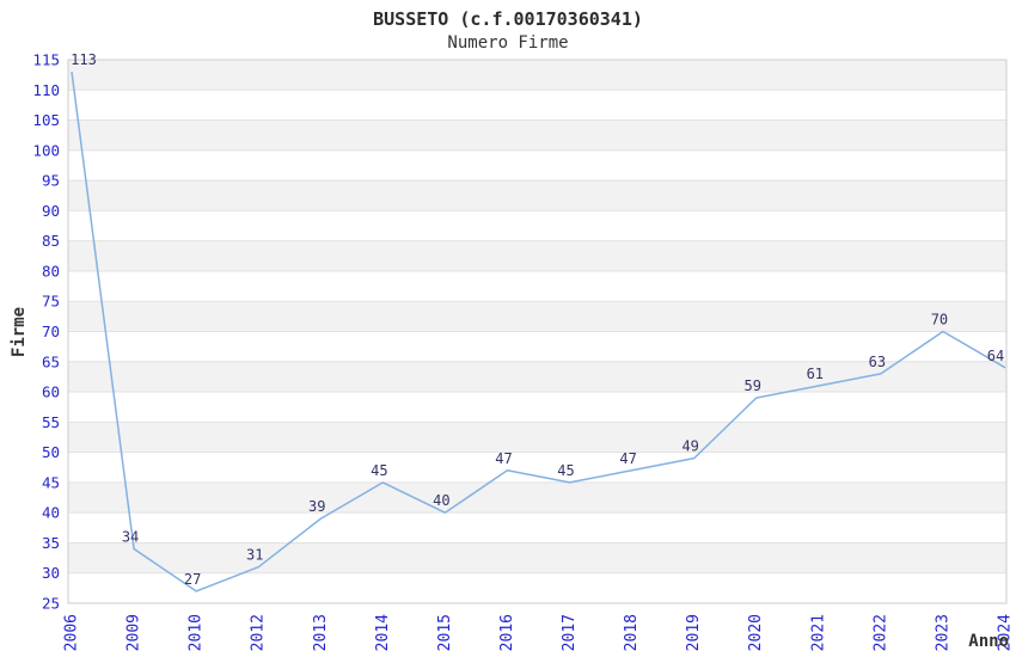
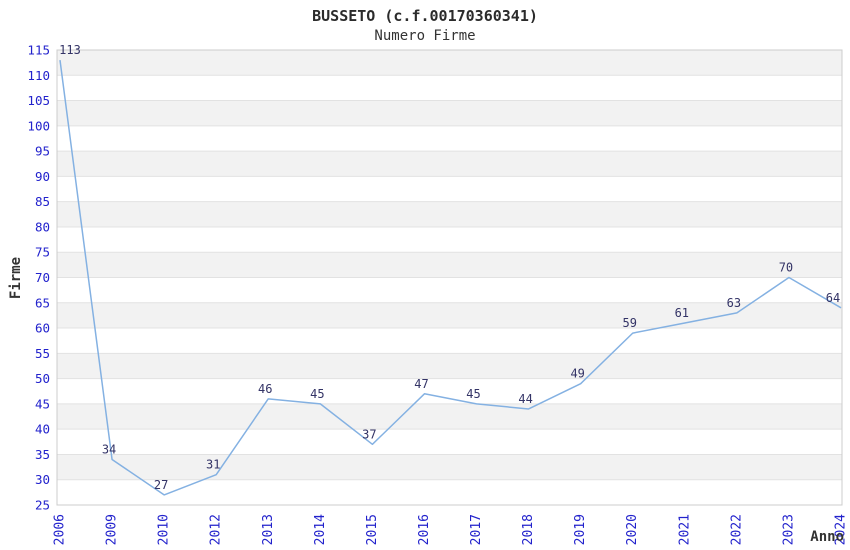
2013: 39 -> 46
2015: 40 -> 37
2018: 47 -> 44
